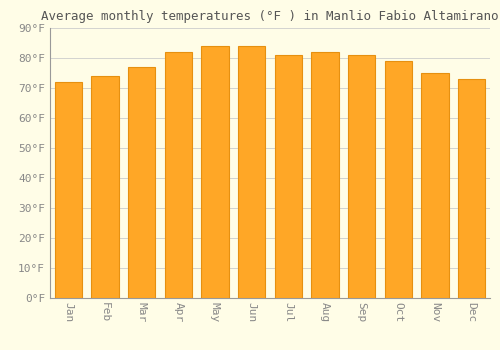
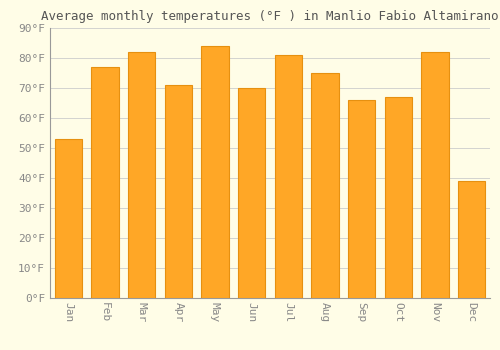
Jan: 72°F -> 53°F
Feb: 74°F -> 77°F
Mar: 77°F -> 82°F
Apr: 82°F -> 71°F
Jun: 84°F -> 70°F
Aug: 82°F -> 75°F
Sep: 81°F -> 66°F
Oct: 79°F -> 67°F
Nov: 75°F -> 82°F
Dec: 73°F -> 39°F
